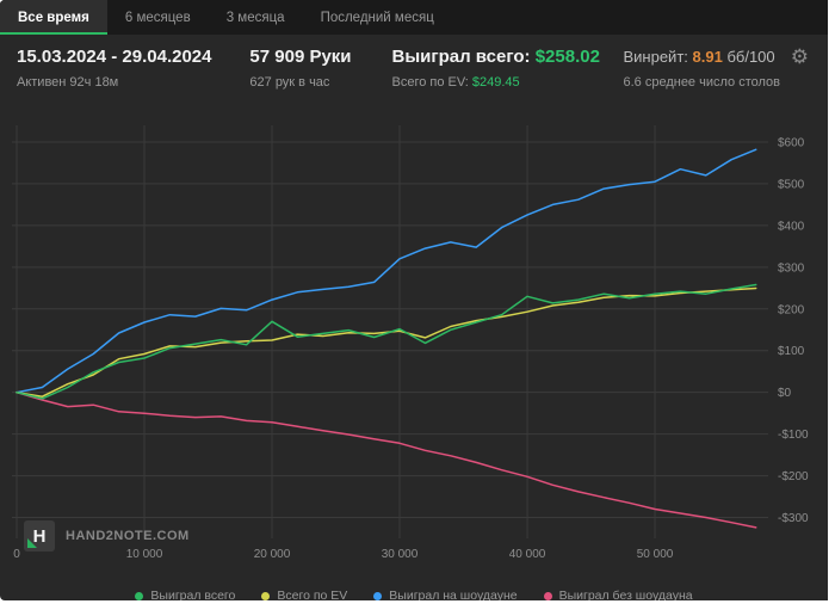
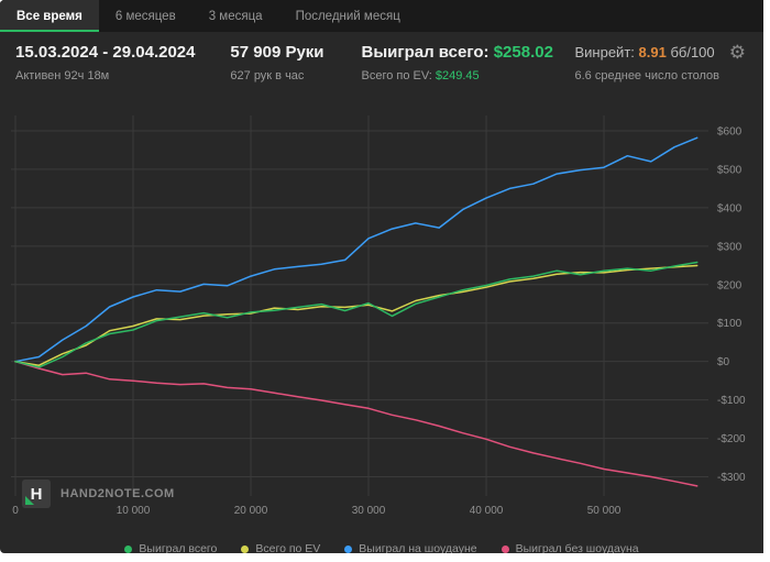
Выиграл всего/20000: $170 -> $130
Выиграл всего/40000: $230 -> $200
